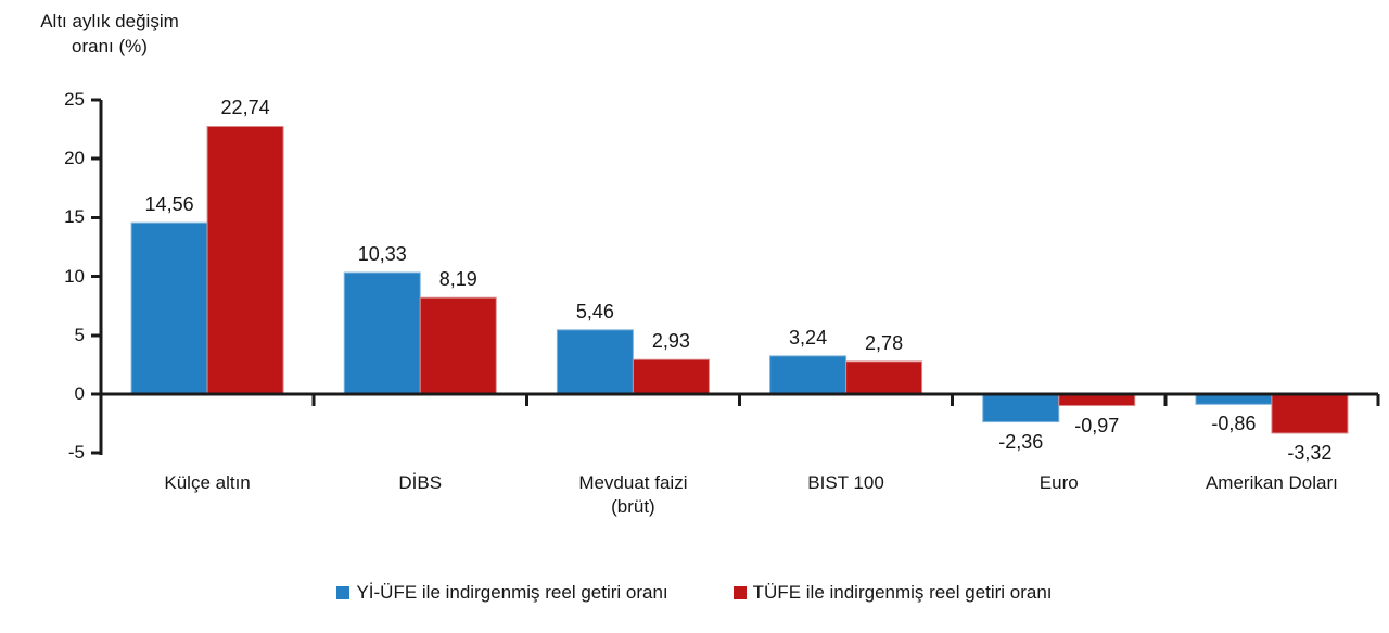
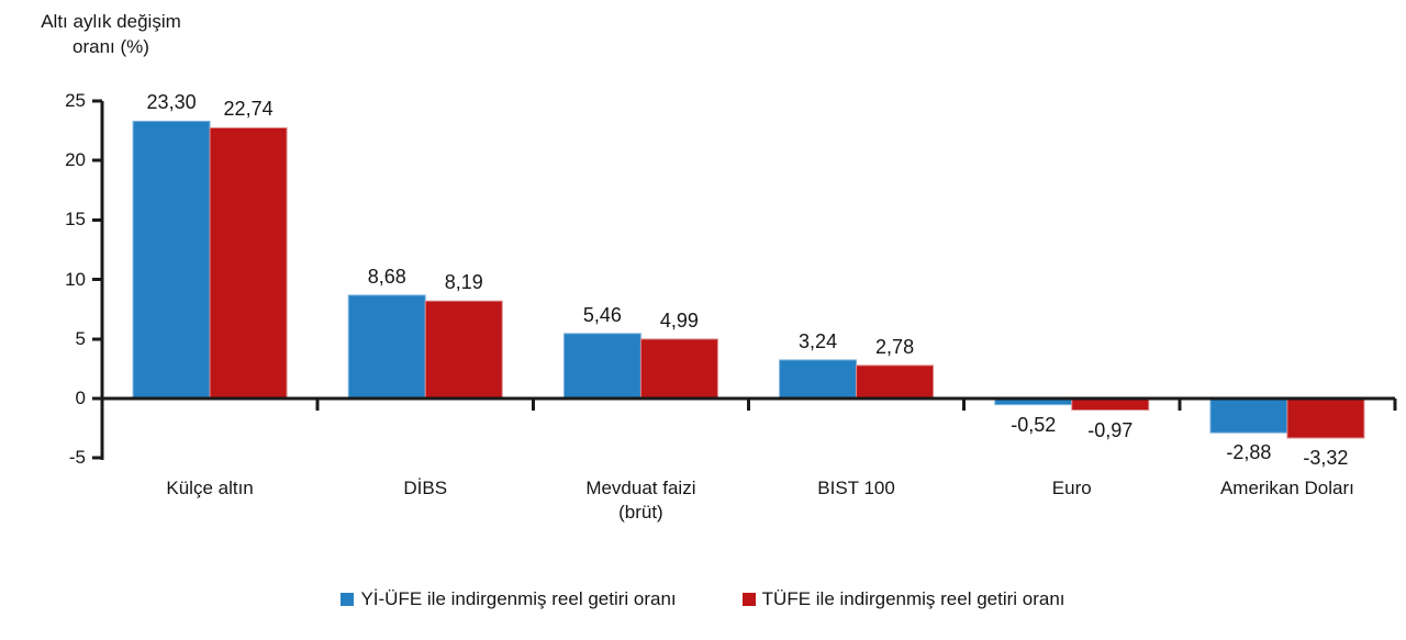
Yİ-ÜFE ile indirgenmiş reel getiri oranı/Külçe altın: 14,56 -> 23,30
Yİ-ÜFE ile indirgenmiş reel getiri oranı/DİBS: 10,33 -> 8,68
TÜFE ile indirgenmiş reel getiri oranı/Mevduat faizi (brüt): 2,93 -> 4,99
Yİ-ÜFE ile indirgenmiş reel getiri oranı/Euro: -2,36 -> -0,52
Yİ-ÜFE ile indirgenmiş reel getiri oranı/Amerikan Doları: -0,86 -> -2,88
